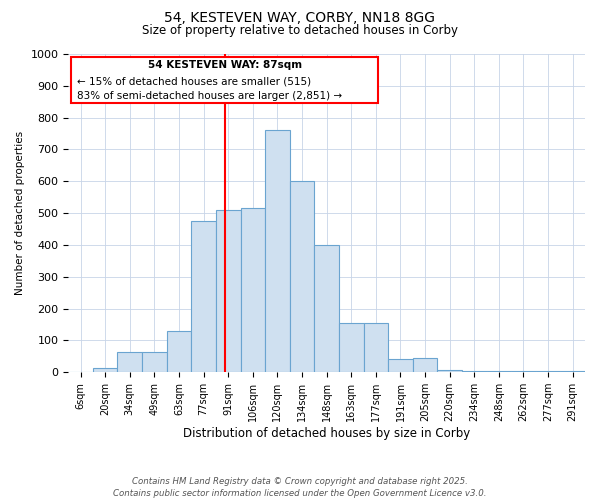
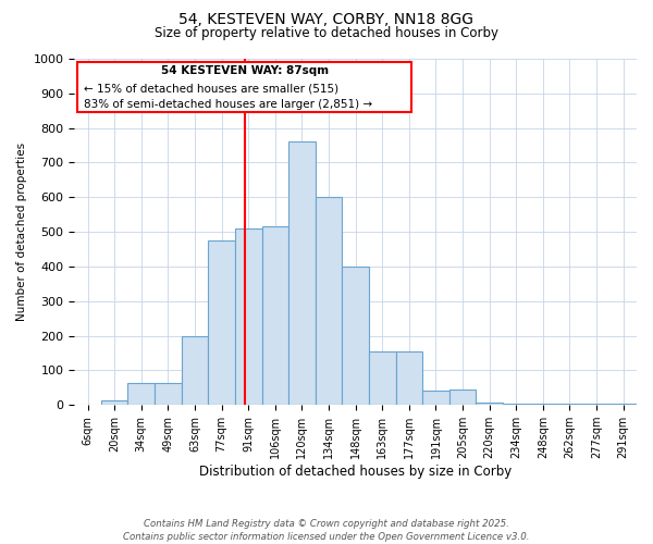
63sqm: 130 -> 200
